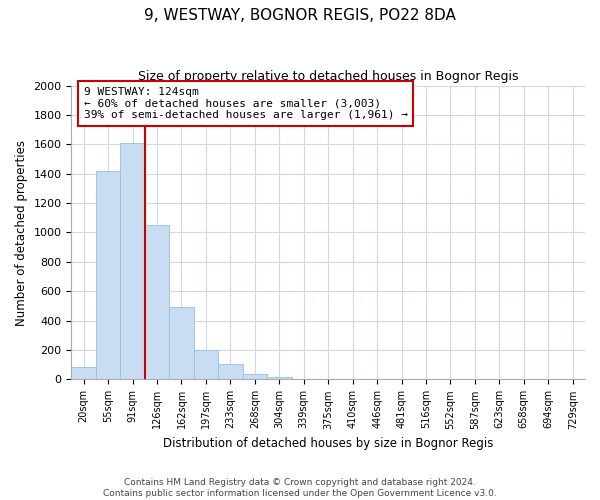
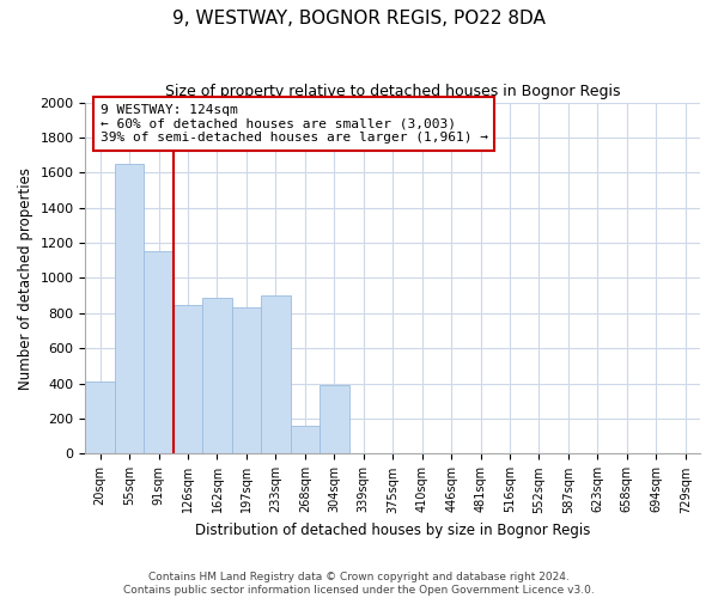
20sqm: 80 -> 410
55sqm: 1420 -> 1650
91sqm: 1610 -> 1150
126sqm: 1050 -> 850
162sqm: 490 -> 890
197sqm: 200 -> 830
233sqm: 100 -> 900
268sqm: 40 -> 160
304sqm: 20 -> 390
